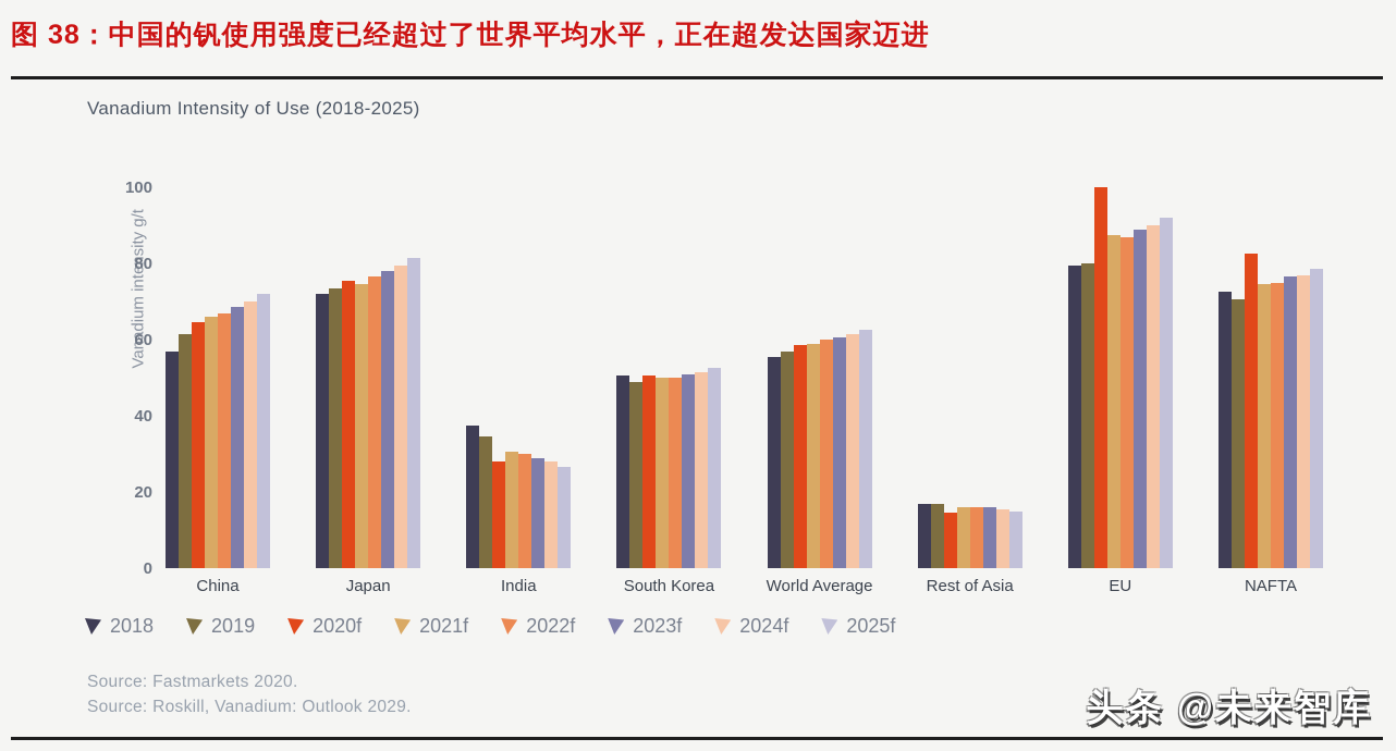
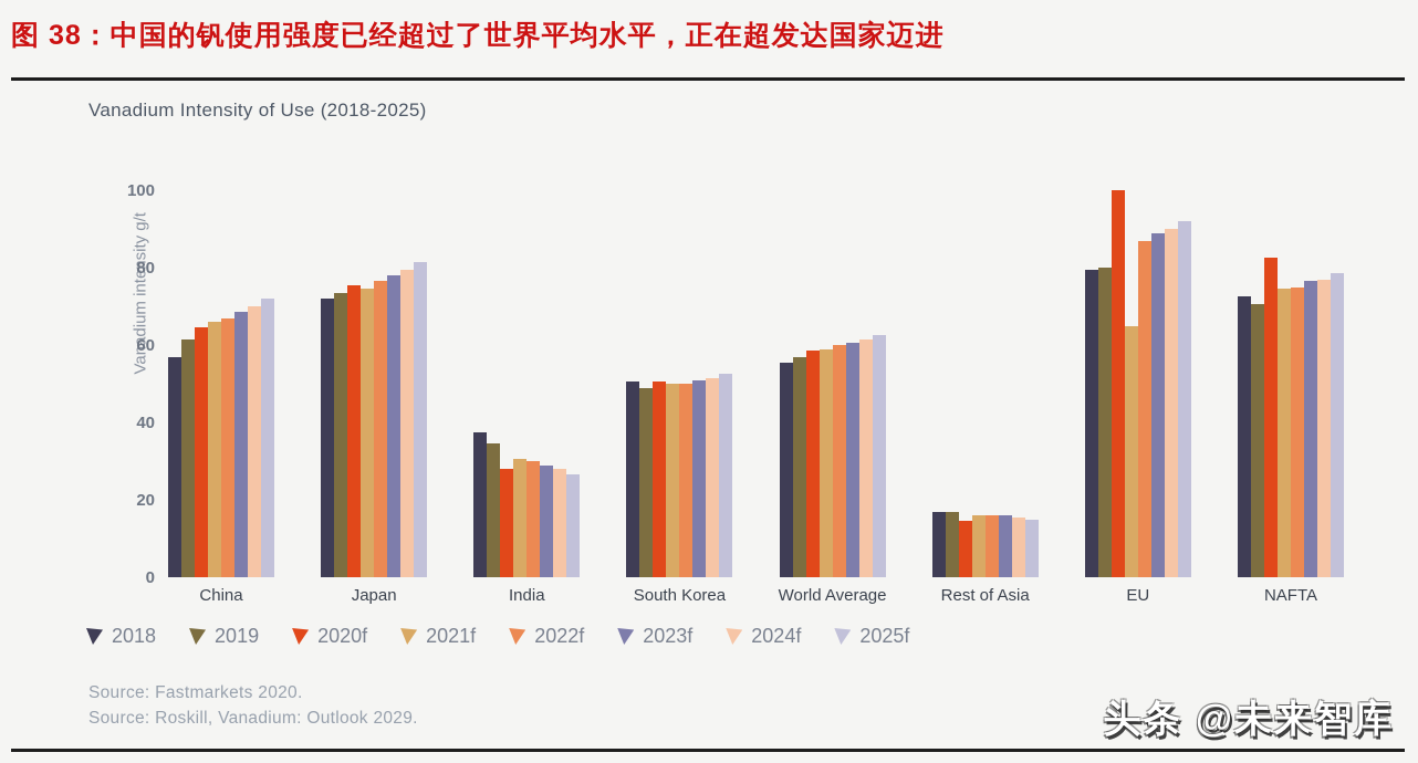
2021f/EU: 88 -> 65
